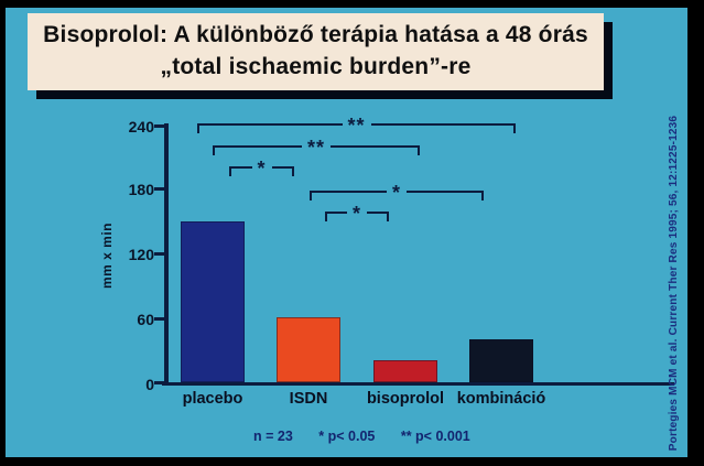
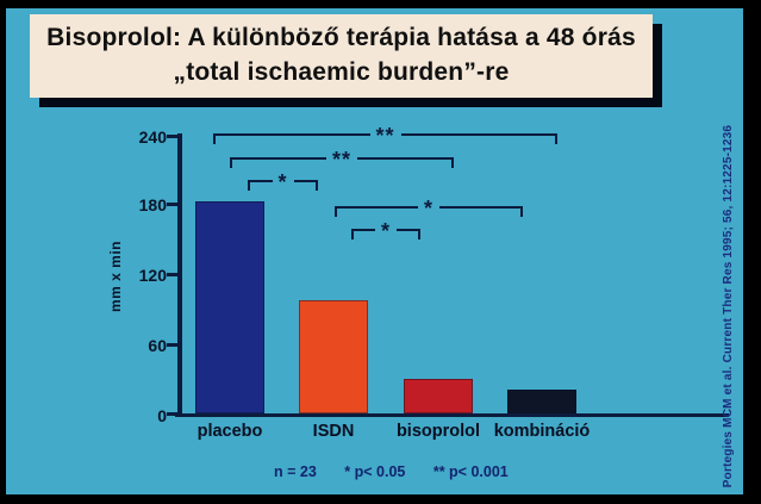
placebo: 150 -> 180
ISDN: 60 -> 100
bisoprolol: 20 -> 30
kombináció: 40 -> 20
